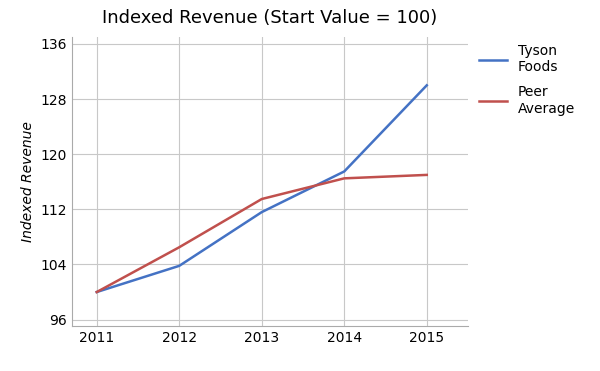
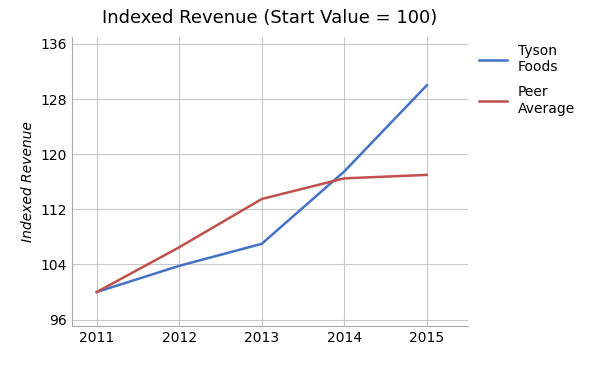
Tyson Foods/2013: 111.6 -> 107.0
